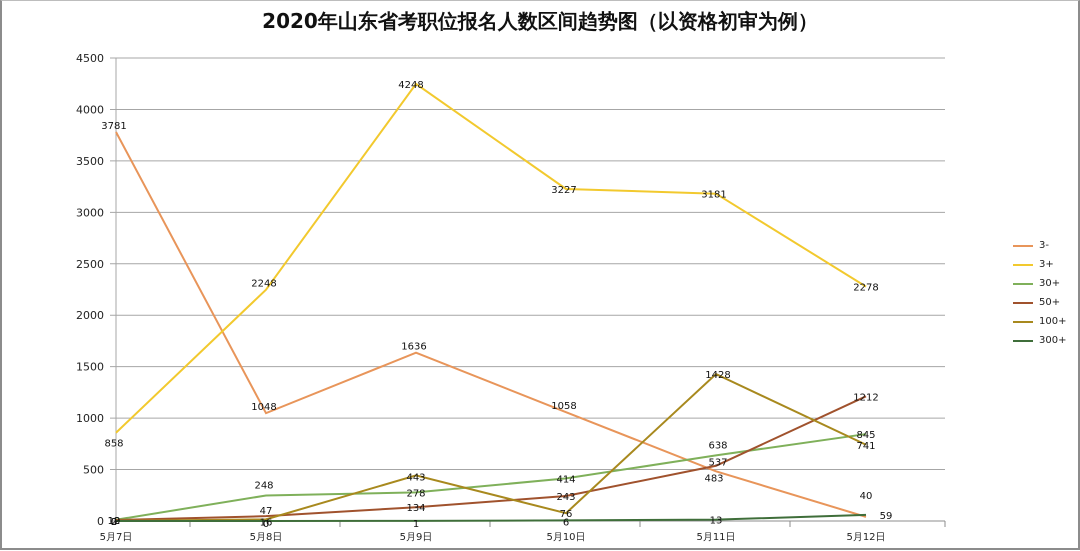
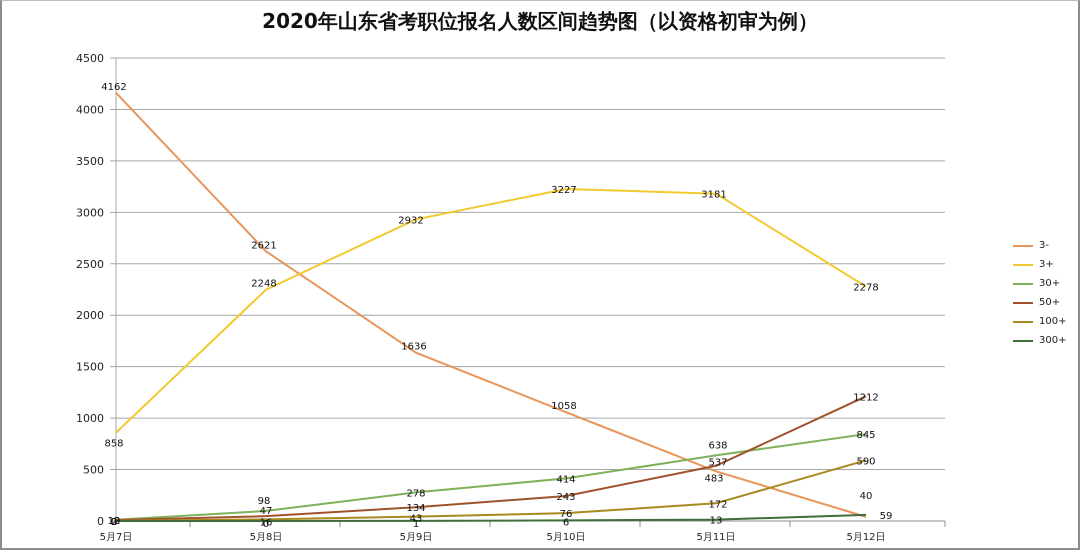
3-/5月7日: 3781 -> 4162
3-/5月8日: 1048 -> 2621
30+/5月8日: 248 -> 98
3+/5月9日: 4248 -> 2932
100+/5月9日: 443 -> 43
100+/5月11日: 1428 -> 172
100+/5月12日: 741 -> 590
